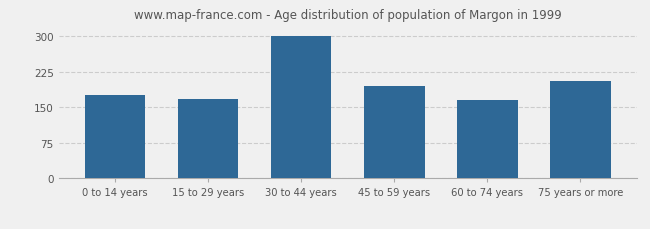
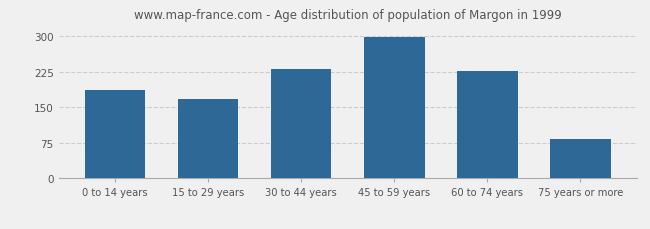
0 to 14 years: 175 -> 187
30 to 44 years: 300 -> 230
45 to 59 years: 195 -> 298
60 to 74 years: 165 -> 226
75 years or more: 205 -> 83
